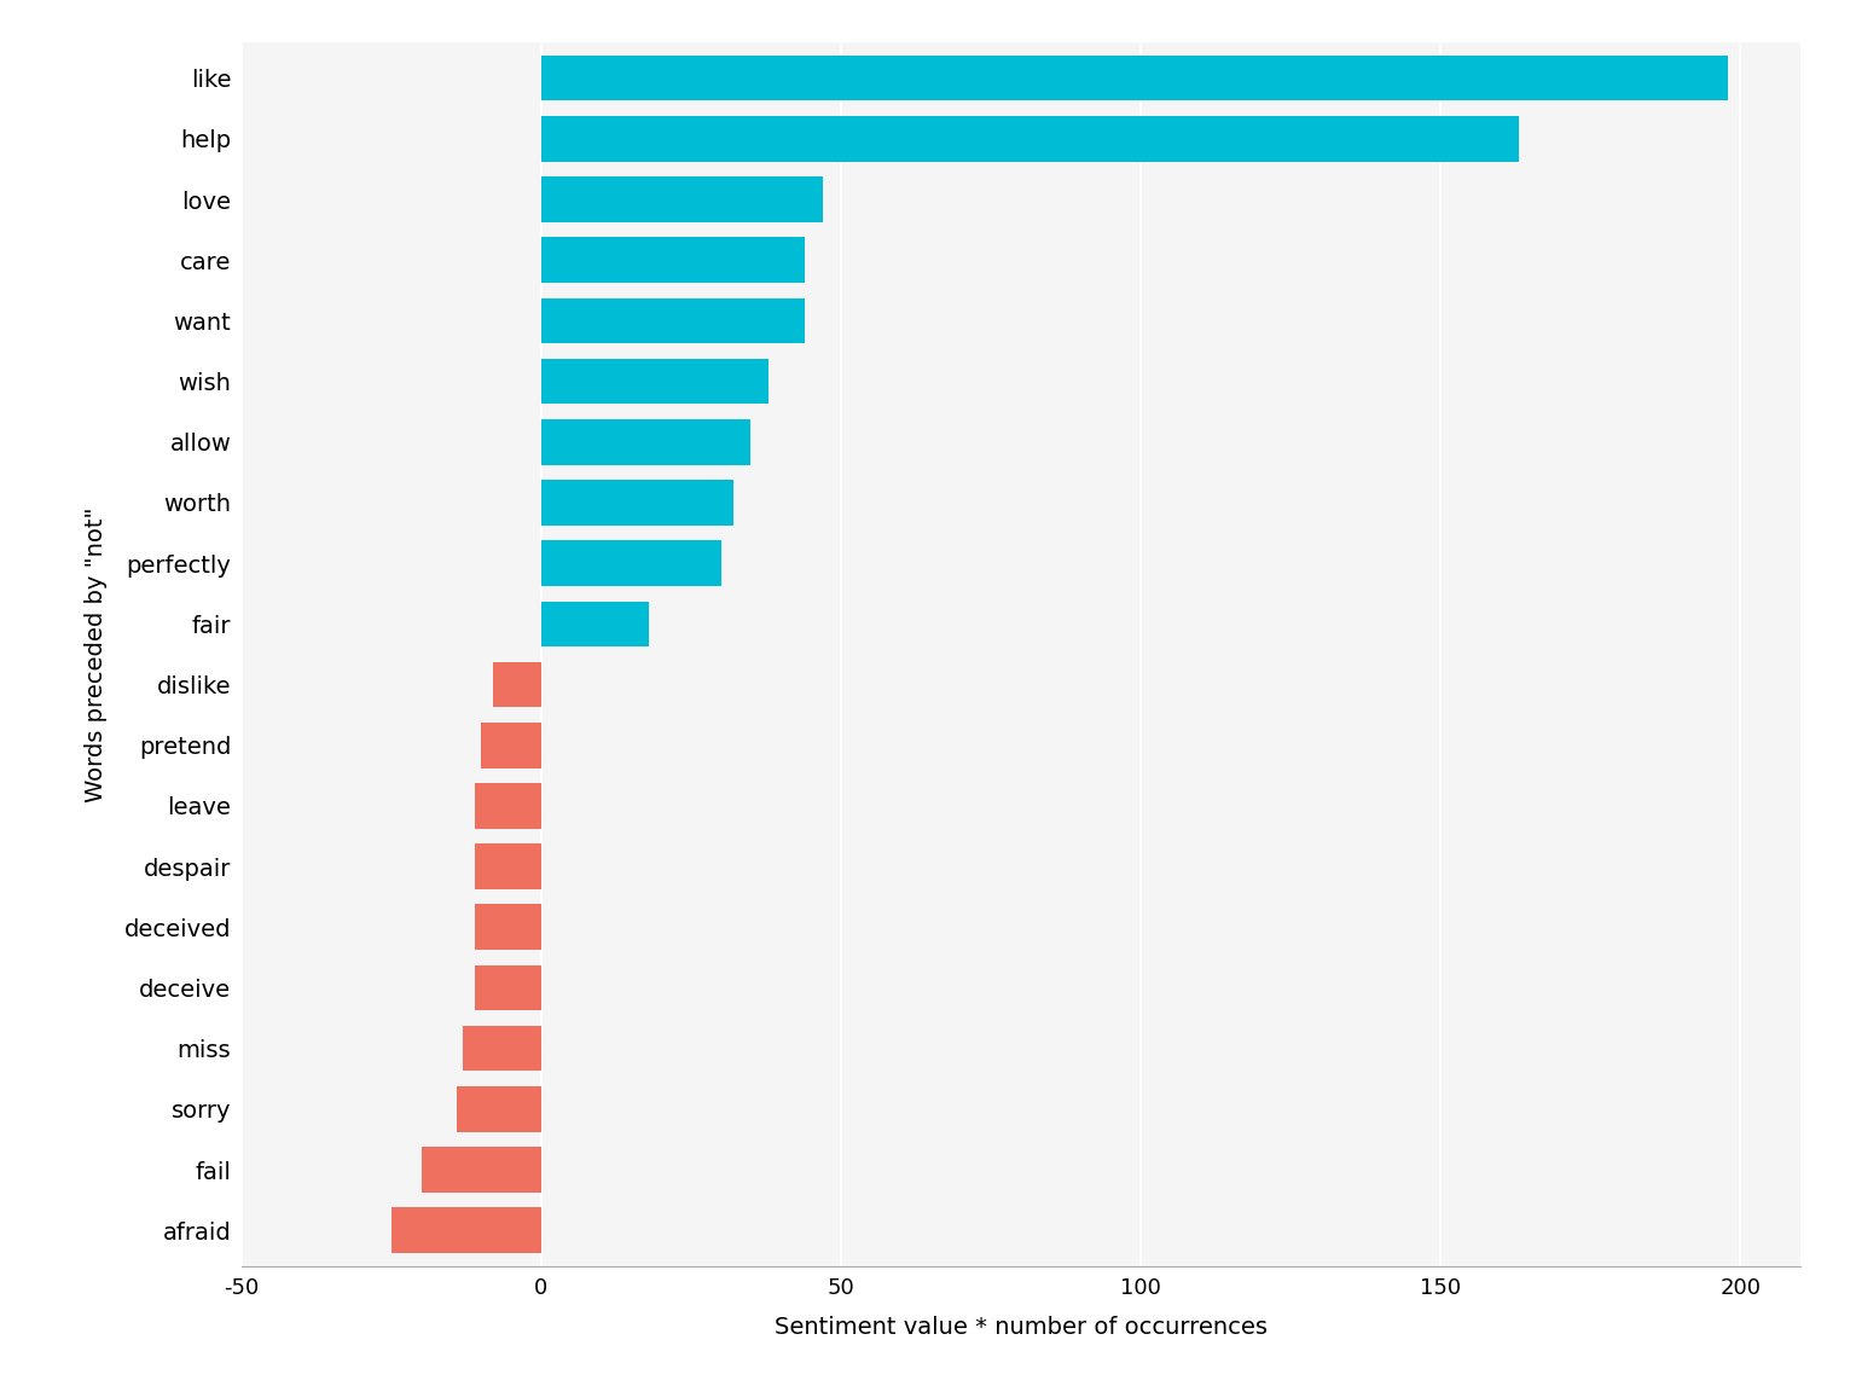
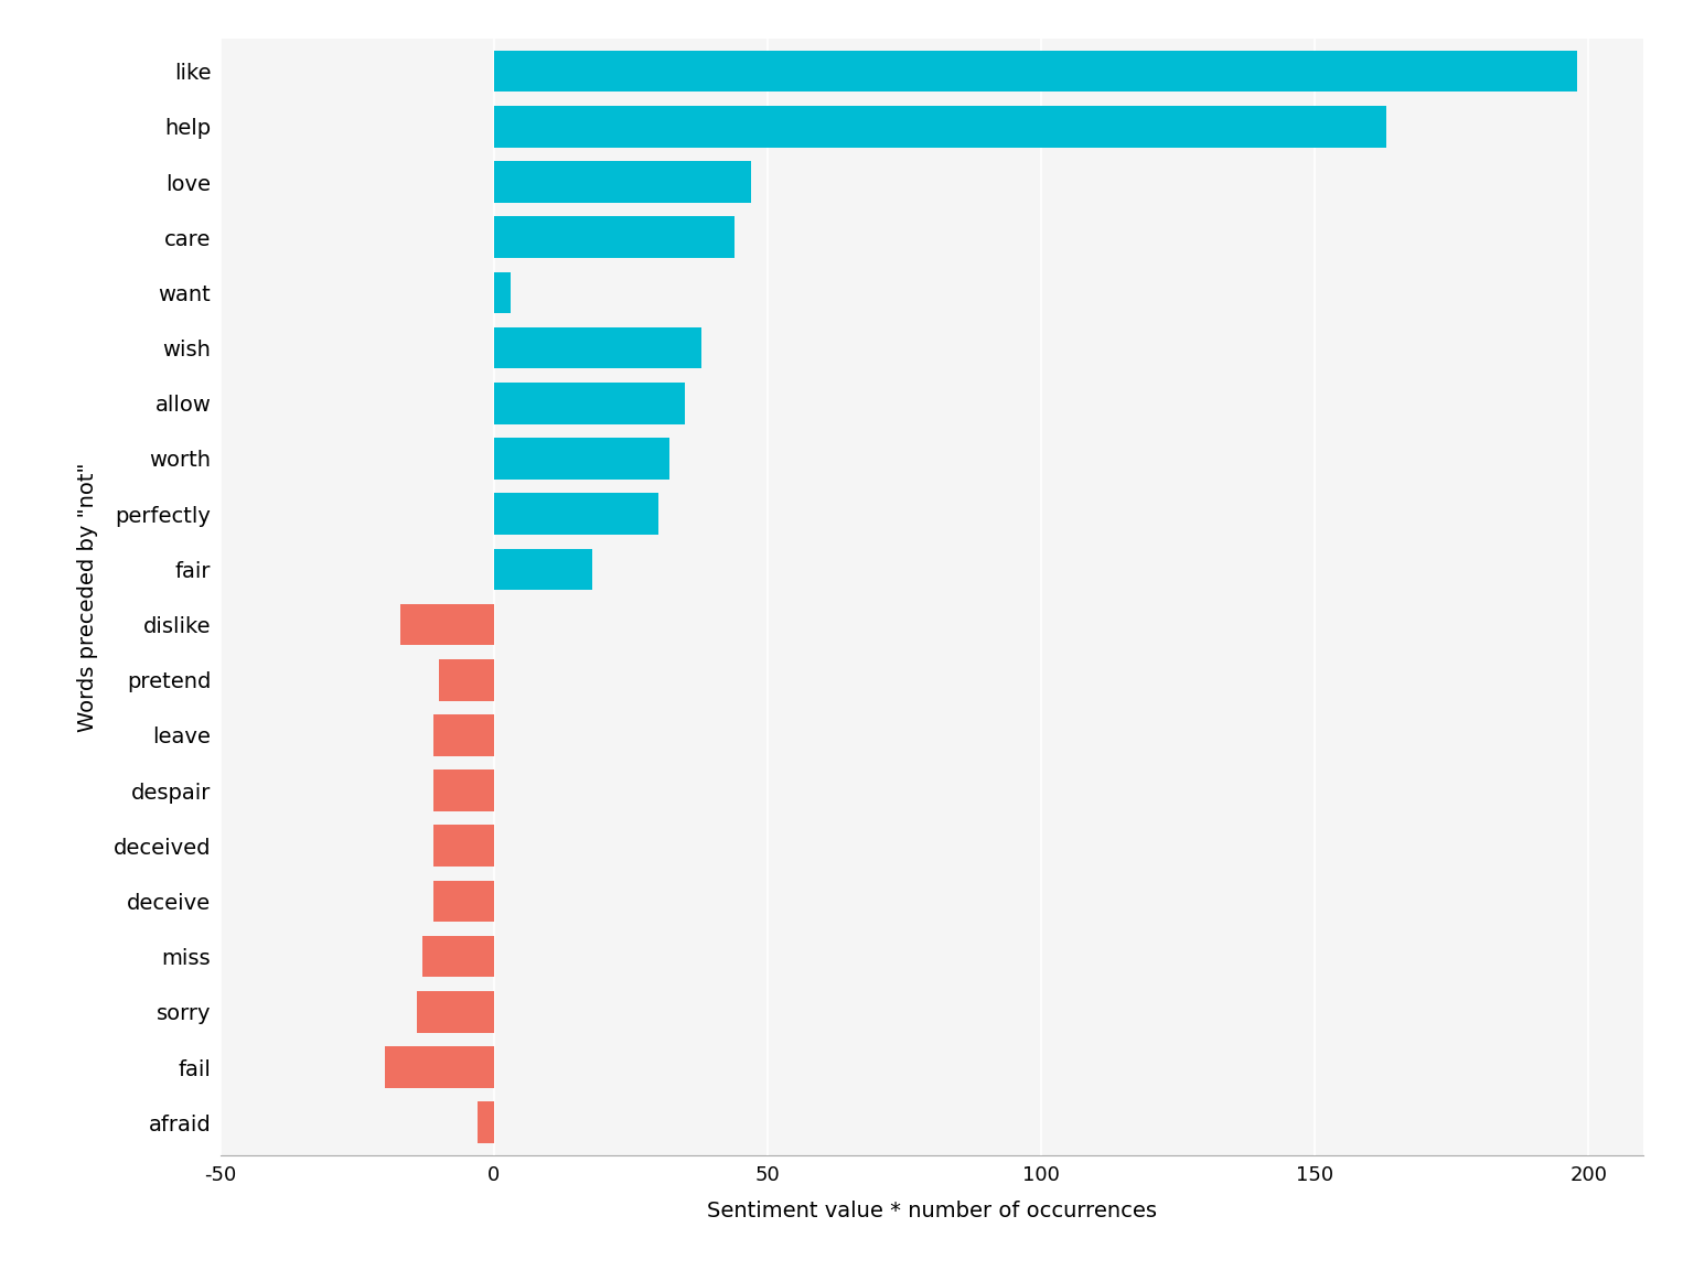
want: 44 -> 3
dislike: -8 -> -17
afraid: -25 -> -3
